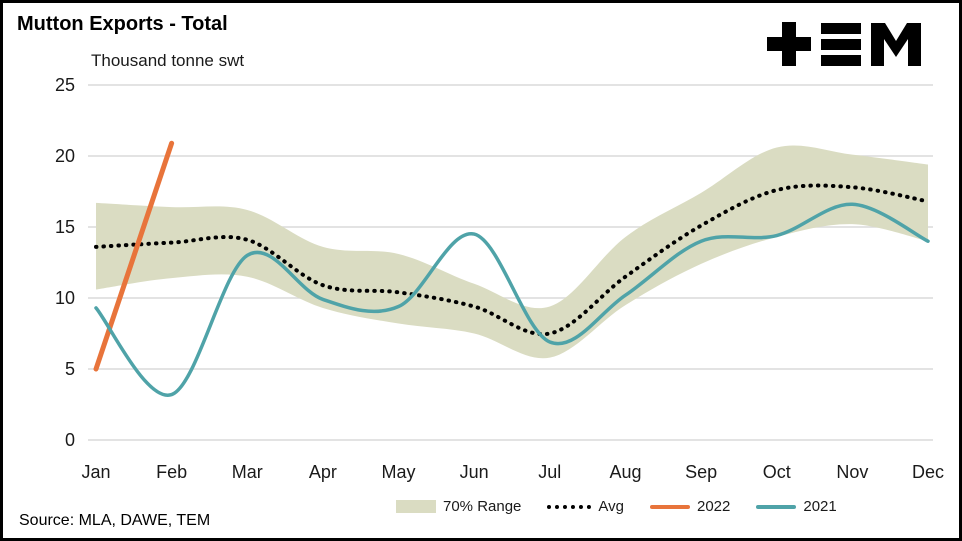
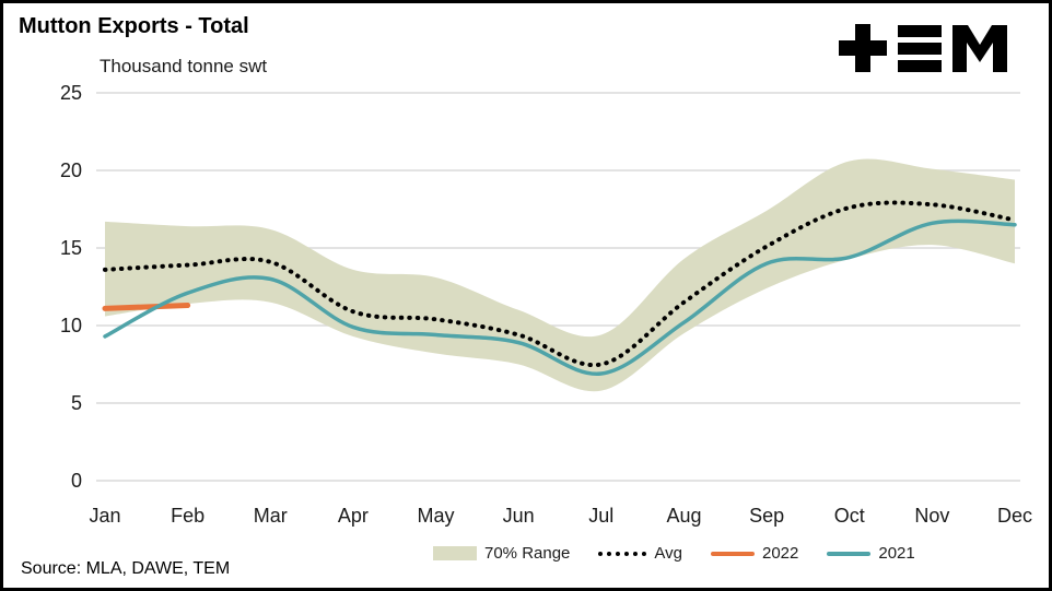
2022/Jan: 5.0 -> 11.1
2022/Feb: 20.9 -> 11.3
2021/Feb: 3.2 -> 12.1
2021/Jun: 14.5 -> 8.9
2021/Dec: 14.0 -> 16.5
